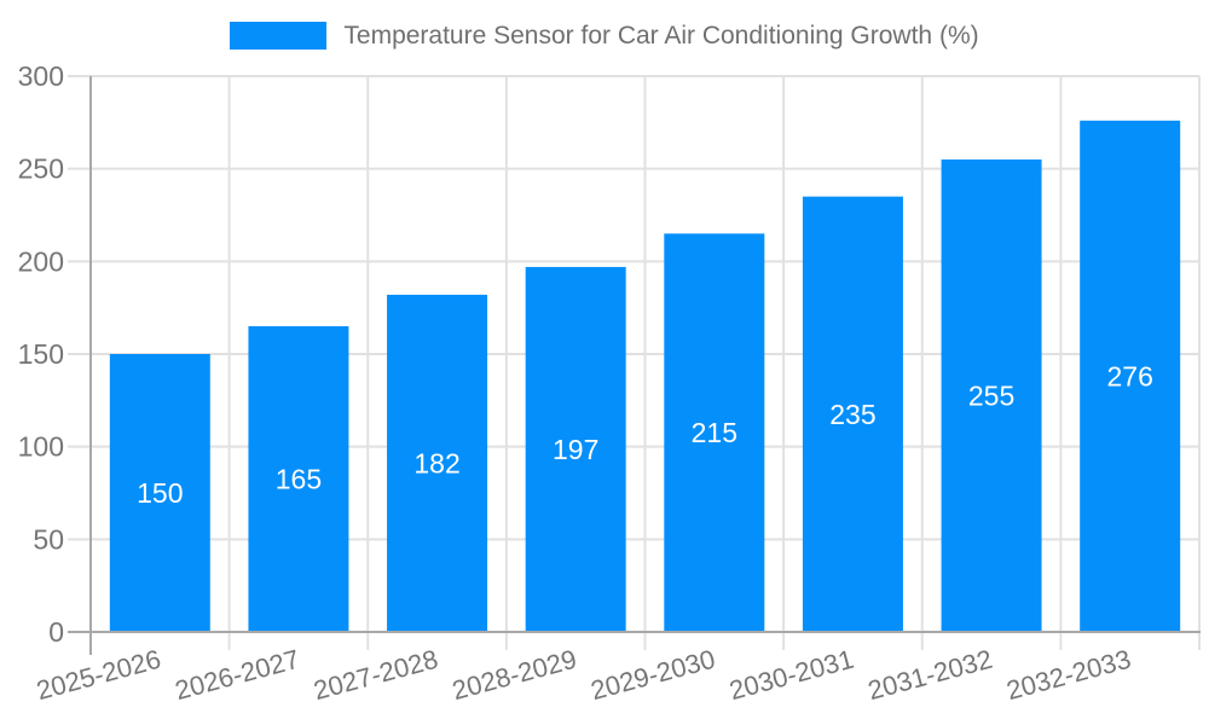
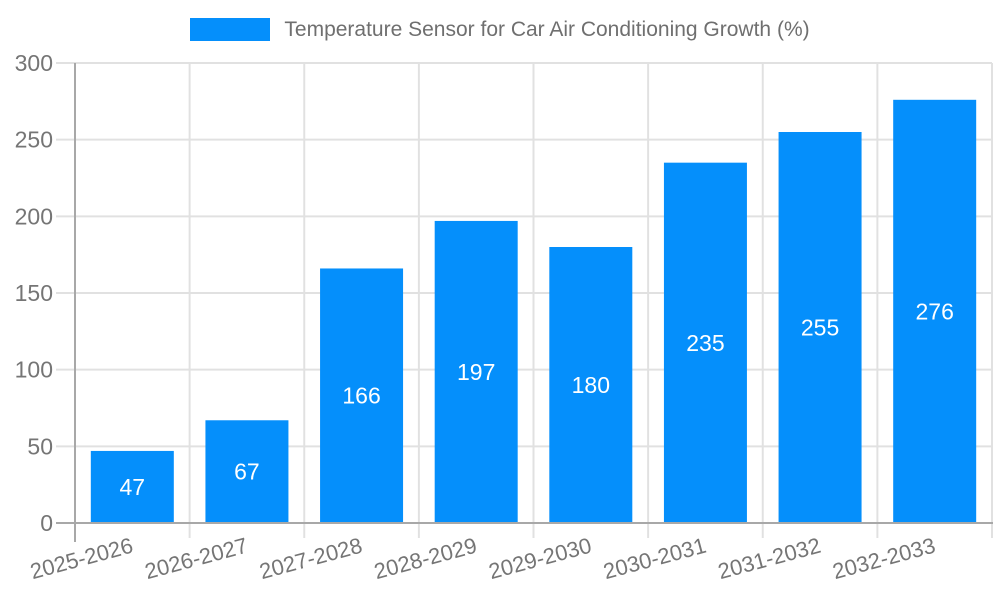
2025-2026: 150 -> 47
2026-2027: 165 -> 67
2027-2028: 182 -> 166
2029-2030: 215 -> 180
